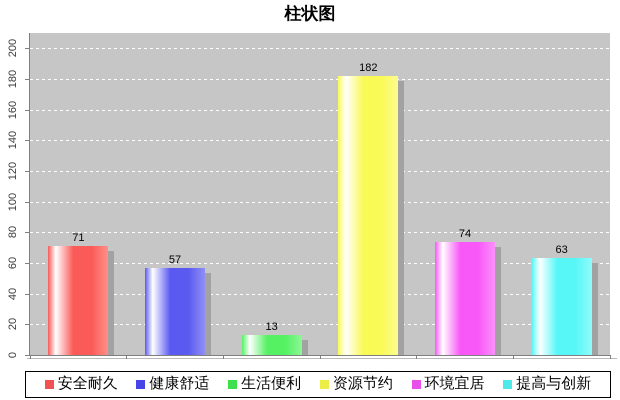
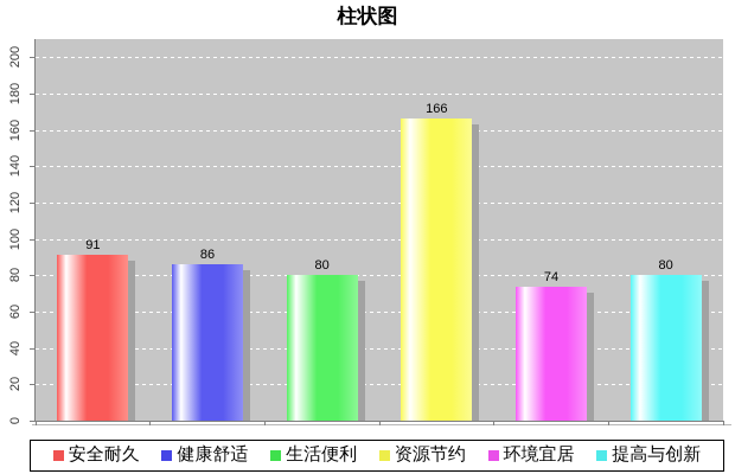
安全耐久: 71 -> 91
健康舒适: 57 -> 86
生活便利: 13 -> 80
资源节约: 182 -> 166
提高与创新: 63 -> 80
